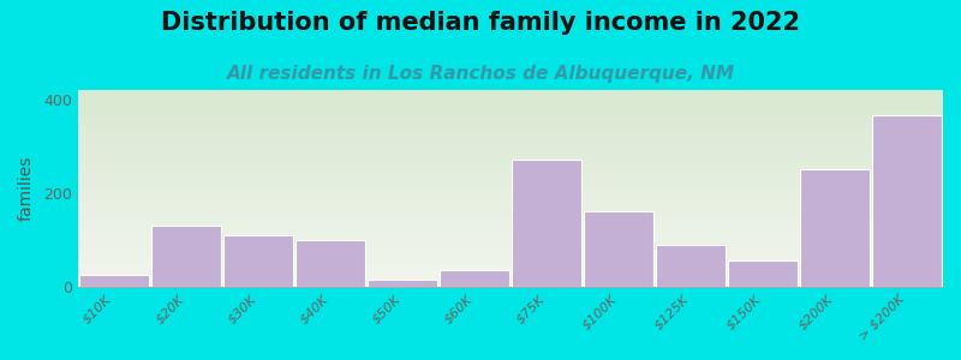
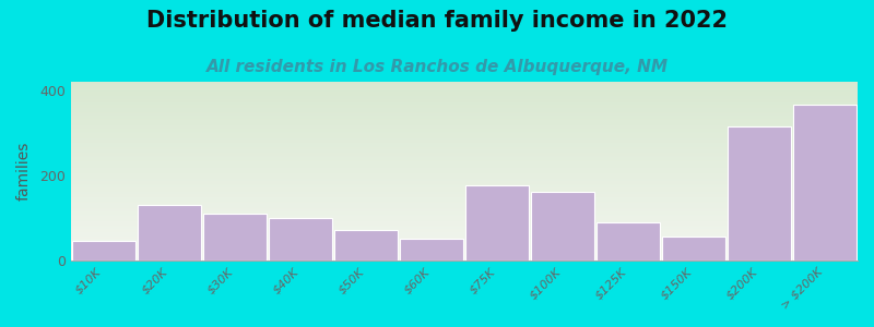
$10K: 25 -> 45
$50K: 15 -> 70
$60K: 35 -> 50
$75K: 270 -> 175
$200K: 250 -> 315
